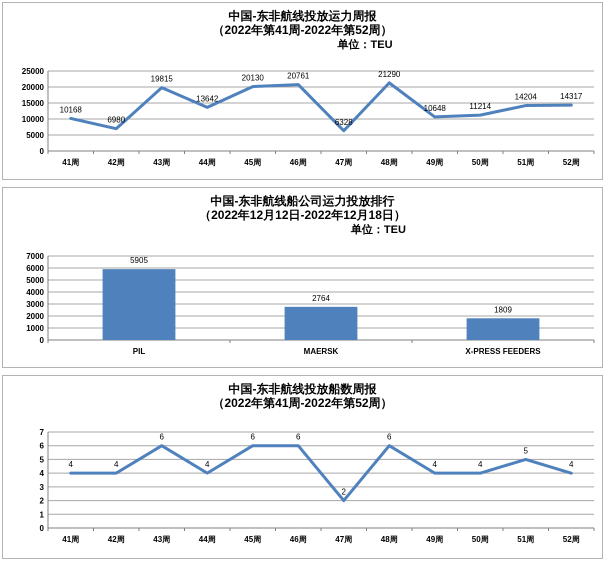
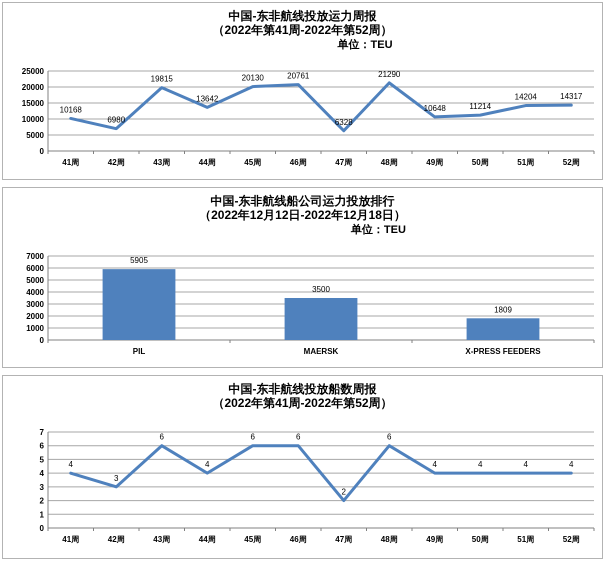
中国-东非航线船公司运力投放排行/MAERSK: 2764 -> 3500
中国-东非航线投放船数周报/42周: 4 -> 3
中国-东非航线投放船数周报/51周: 5 -> 4
